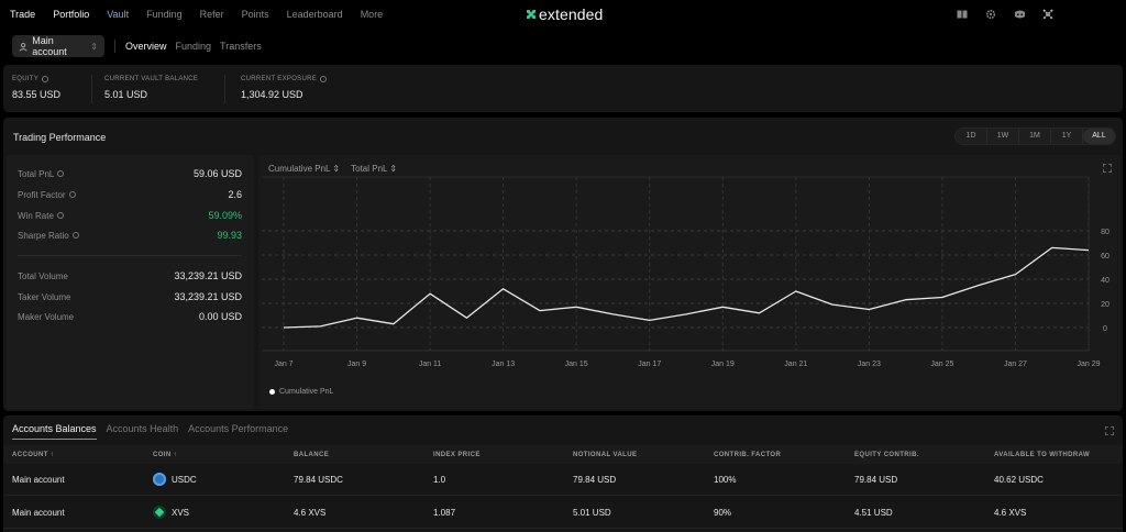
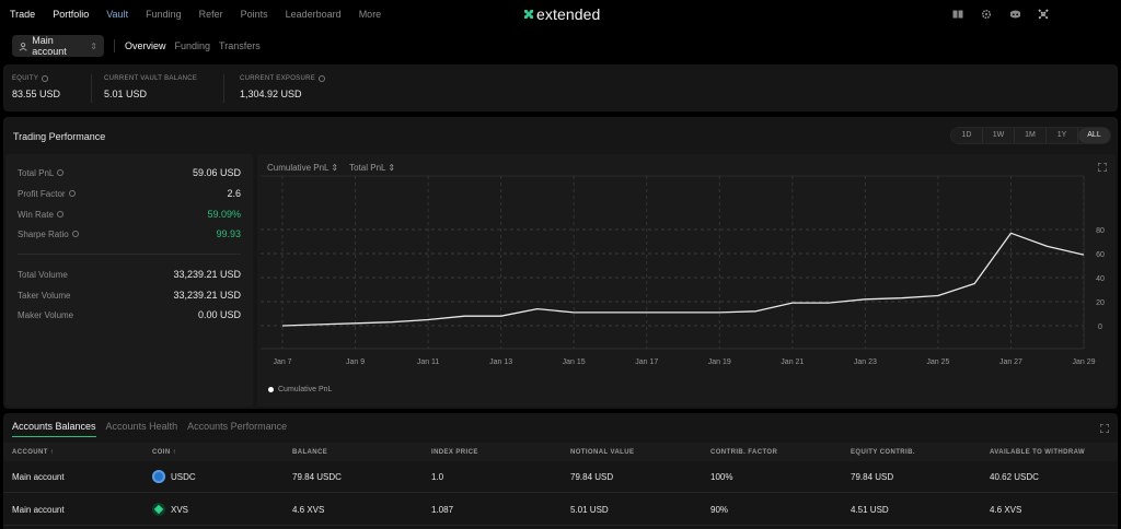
Jan 9: 8 -> 2
Jan 11: 28 -> 5
Jan 13: 32 -> 8
Jan 15: 17 -> 11
Jan 17: 6 -> 11
Jan 19: 17 -> 11
Jan 21: 30 -> 19
Jan 23: 15 -> 22
Jan 27: 44 -> 77
Jan 29: 64 -> 59
